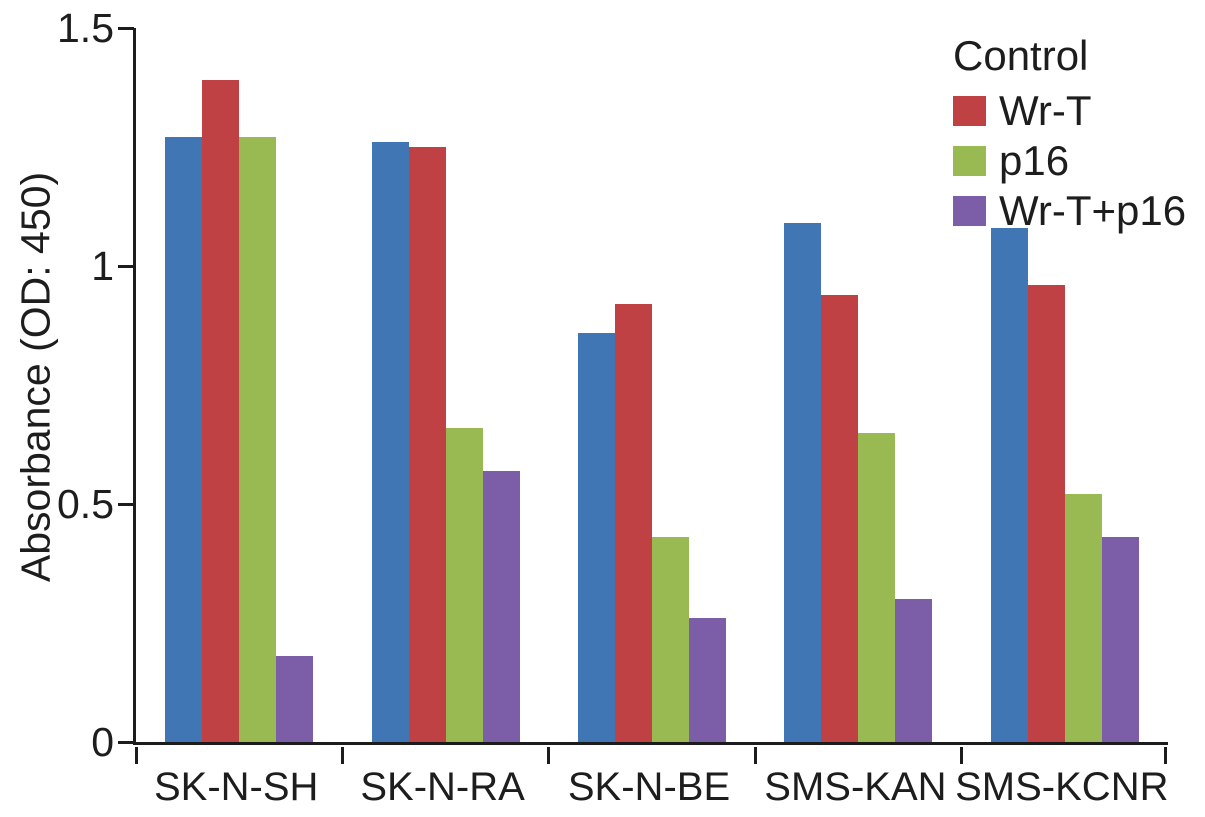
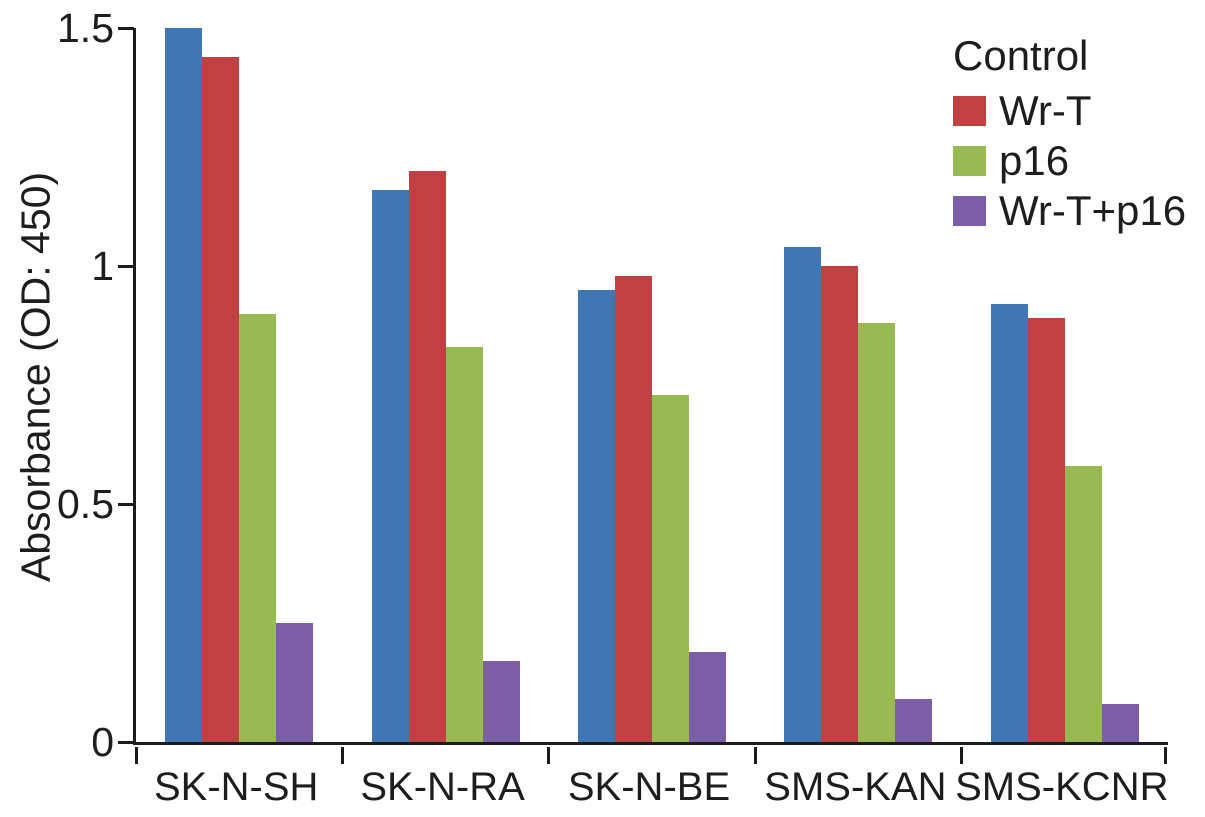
Control/SK-N-SH: 1.27 -> 1.50
Wr-T/SK-N-SH: 1.39 -> 1.44
p16/SK-N-SH: 1.27 -> 0.90
Wr-T+p16/SK-N-SH: 0.18 -> 0.25
Control/SK-N-RA: 1.26 -> 1.16
Wr-T/SK-N-RA: 1.25 -> 1.20
p16/SK-N-RA: 0.66 -> 0.83
Wr-T+p16/SK-N-RA: 0.57 -> 0.17
Control/SK-N-BE: 0.86 -> 0.95
Wr-T/SK-N-BE: 0.92 -> 0.98
p16/SK-N-BE: 0.43 -> 0.73
Wr-T+p16/SK-N-BE: 0.26 -> 0.19
Control/SMS-KAN: 1.09 -> 1.04
Wr-T/SMS-KAN: 0.94 -> 1.00
p16/SMS-KAN: 0.65 -> 0.88
Wr-T+p16/SMS-KAN: 0.30 -> 0.09
Control/SMS-KCNR: 1.08 -> 0.92
Wr-T/SMS-KCNR: 0.96 -> 0.89
p16/SMS-KCNR: 0.52 -> 0.58
Wr-T+p16/SMS-KCNR: 0.43 -> 0.08
